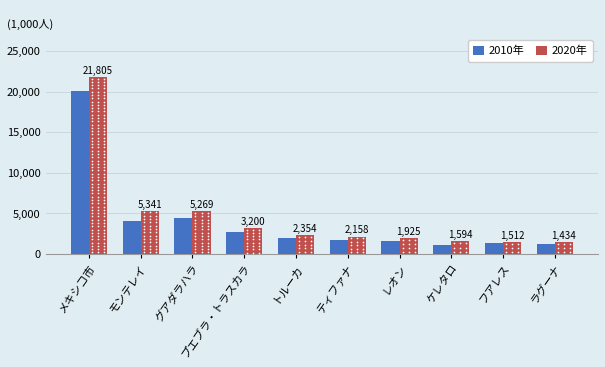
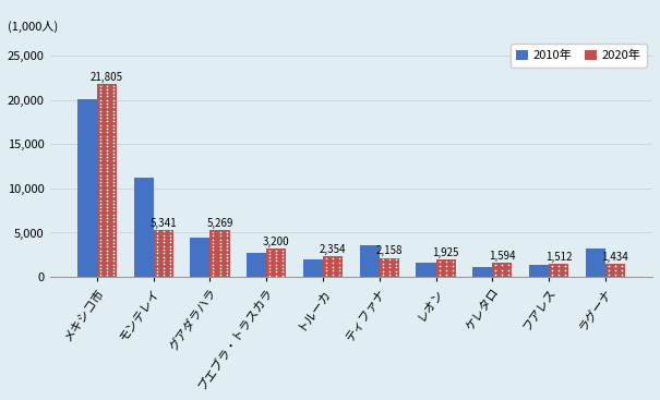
2010年/モンテレイ: 4,100 -> 11,200
2010年/ティファナ: 1,800 -> 3,600
2010年/ラグーナ: 1,200 -> 3,200
